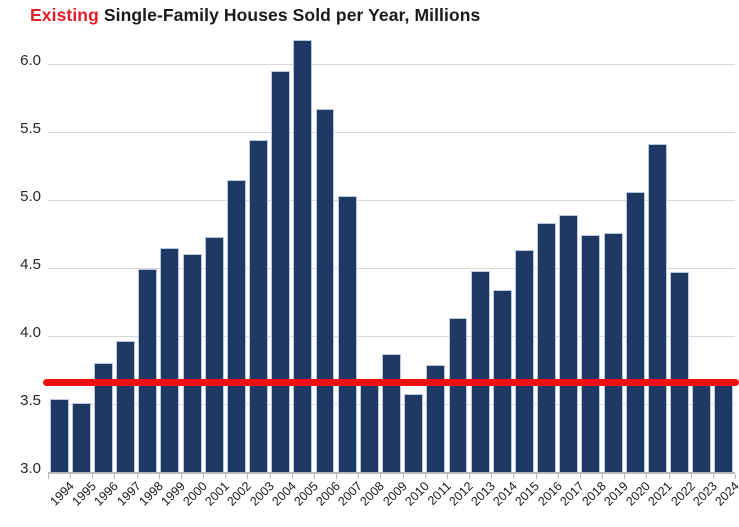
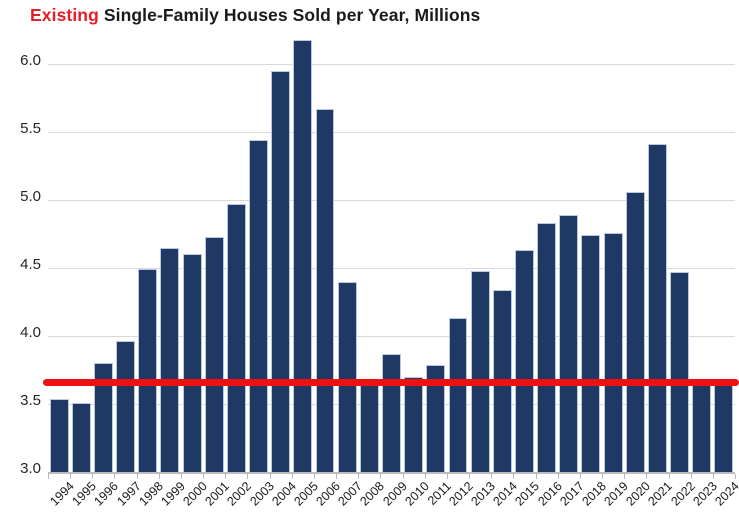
2002: 5.15 -> 4.97
2007: 5.03 -> 4.40
2010: 3.57 -> 3.70
